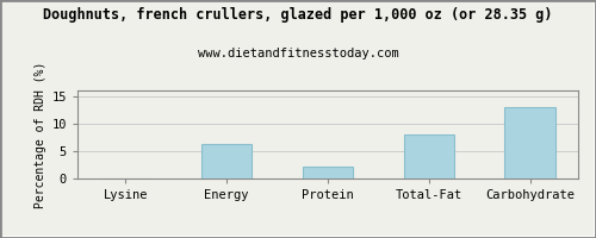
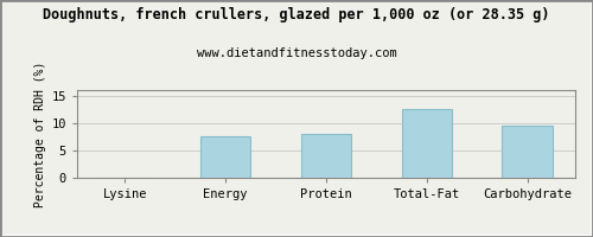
Energy: 6.2 -> 7.5
Protein: 2.1 -> 8.0
Total-Fat: 8.0 -> 12.5
Carbohydrate: 13.0 -> 9.5
